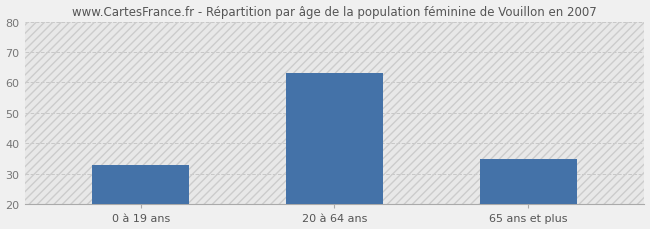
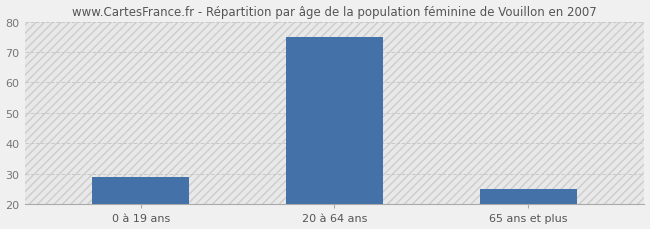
0 à 19 ans: 33 -> 29
20 à 64 ans: 63 -> 75
65 ans et plus: 35 -> 25
